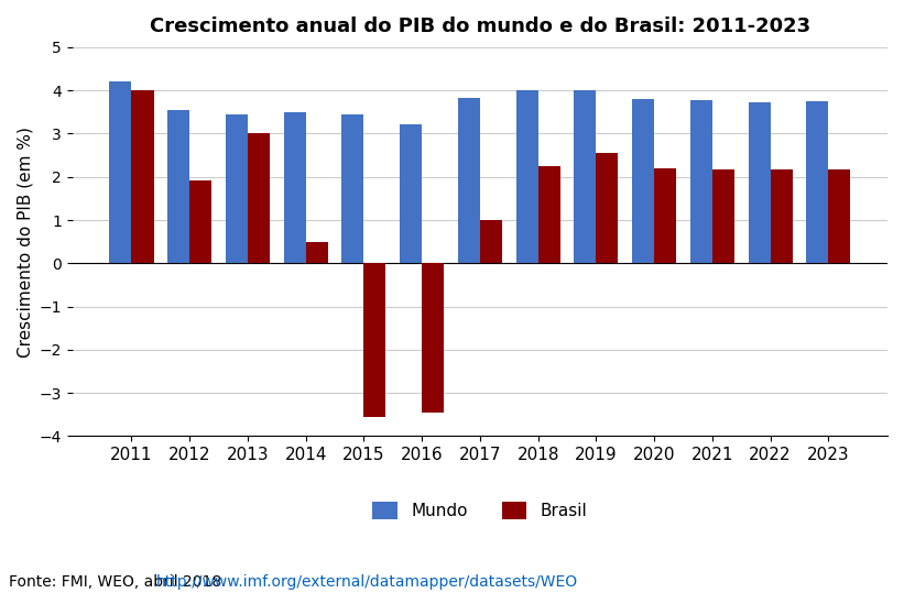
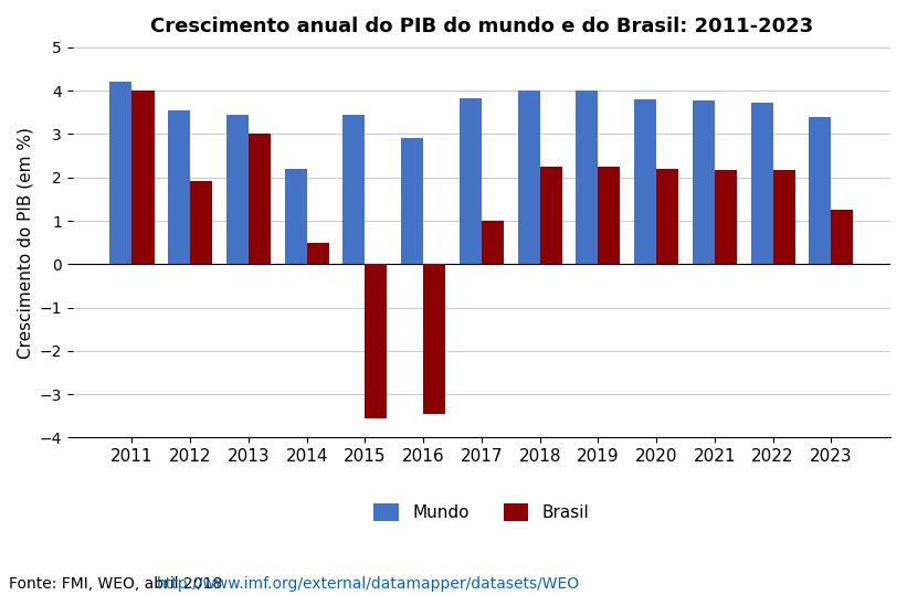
Mundo/2014: 3.50 -> 2.20
Mundo/2016: 3.22 -> 2.90
Brasil/2019: 2.55 -> 2.25
Mundo/2023: 3.75 -> 3.40
Brasil/2023: 2.18 -> 1.25
